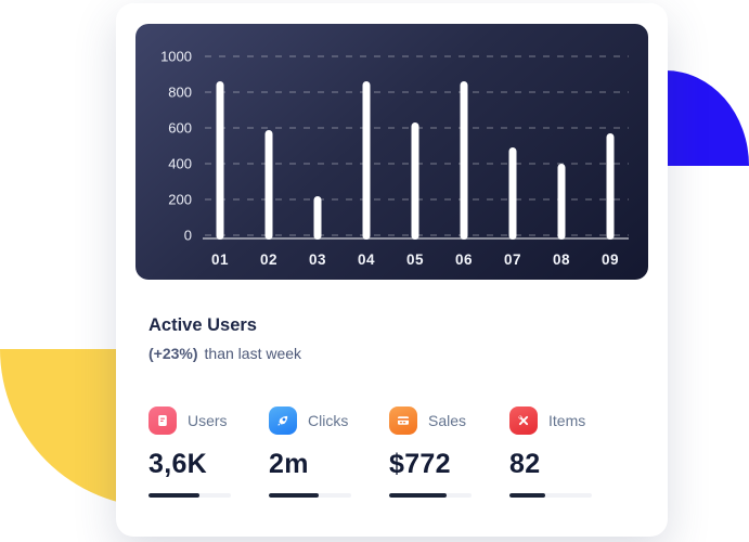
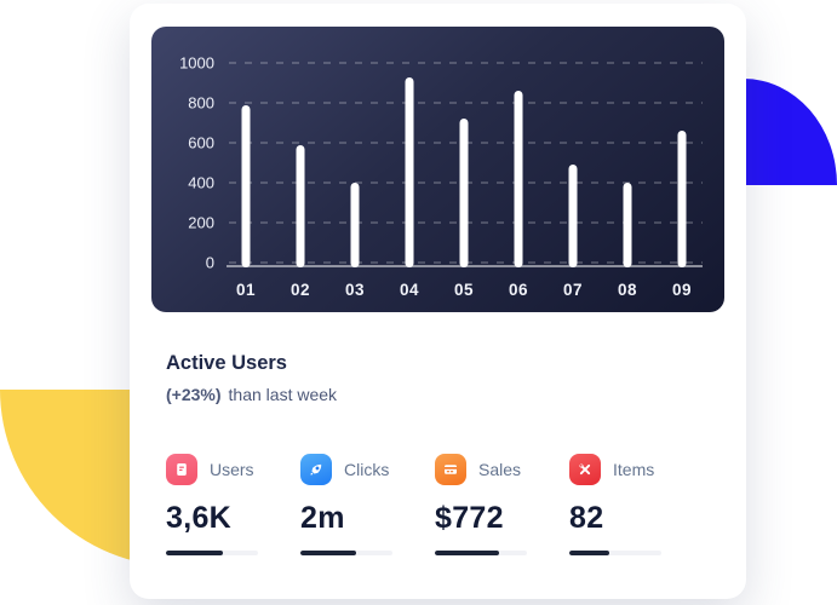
01: 860 -> 790
03: 220 -> 400
04: 860 -> 930
05: 630 -> 720
09: 570 -> 660
